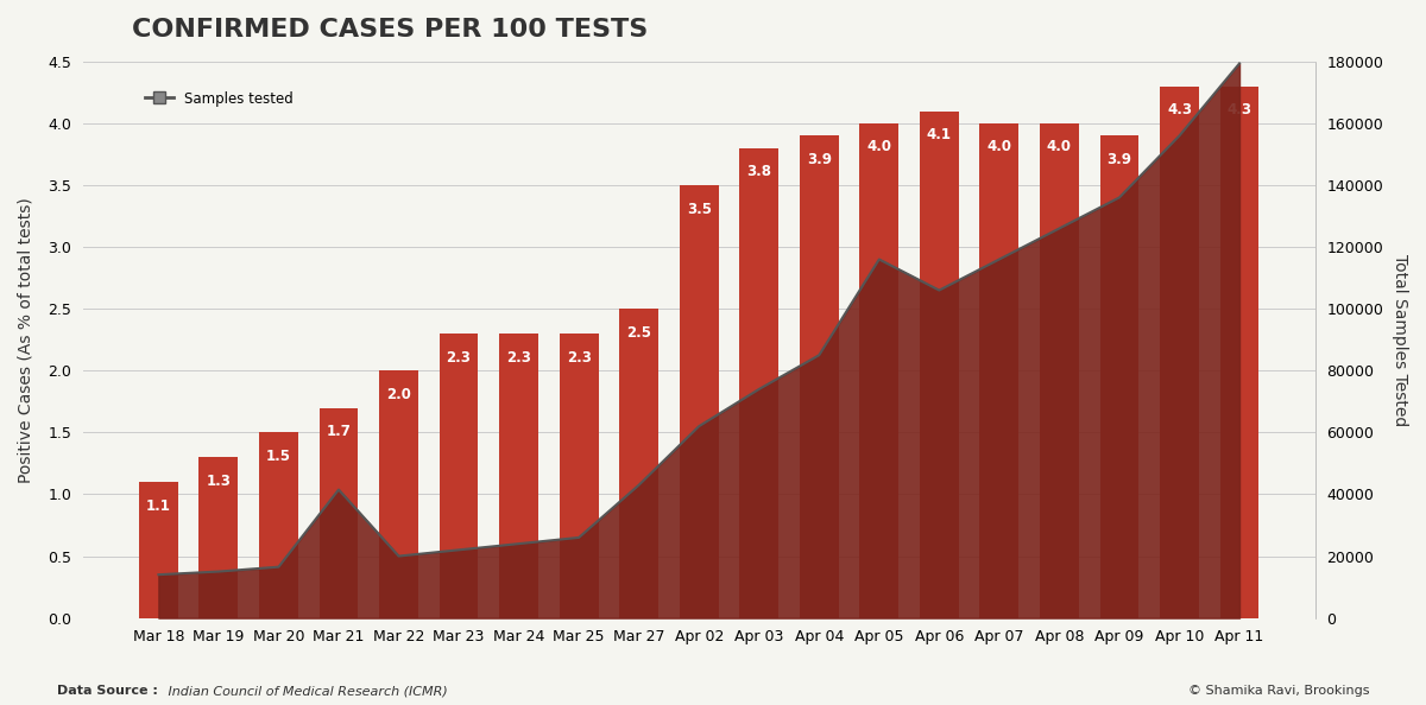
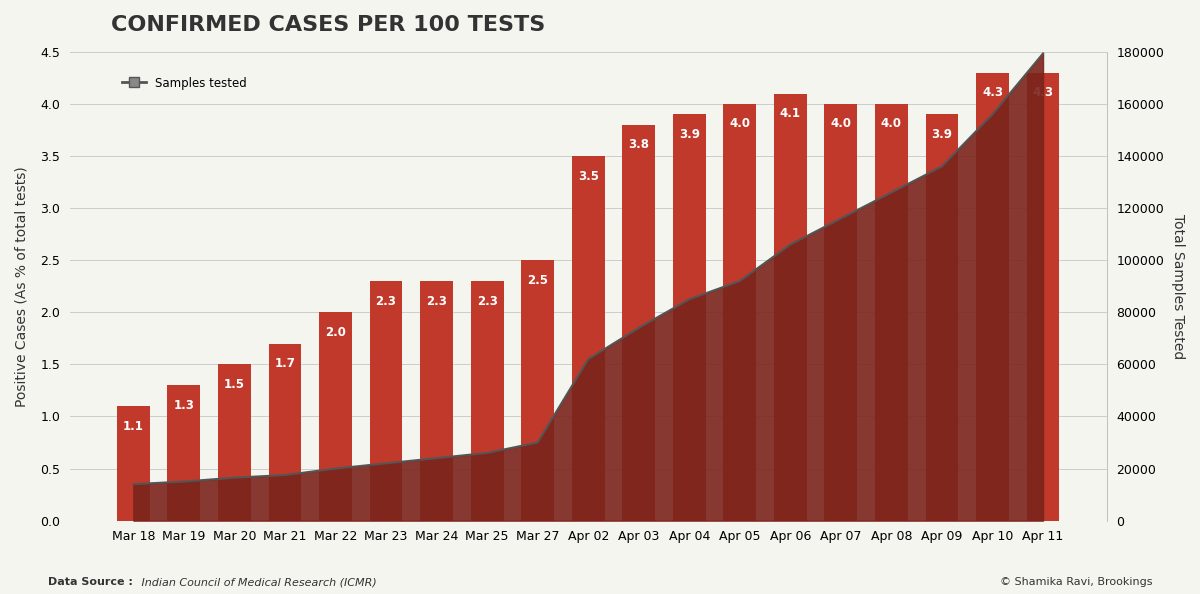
Samples tested/Mar 21: 41500 -> 17500
Samples tested/Mar 27: 43000 -> 30000
Samples tested/Apr 05: 116000 -> 92000
